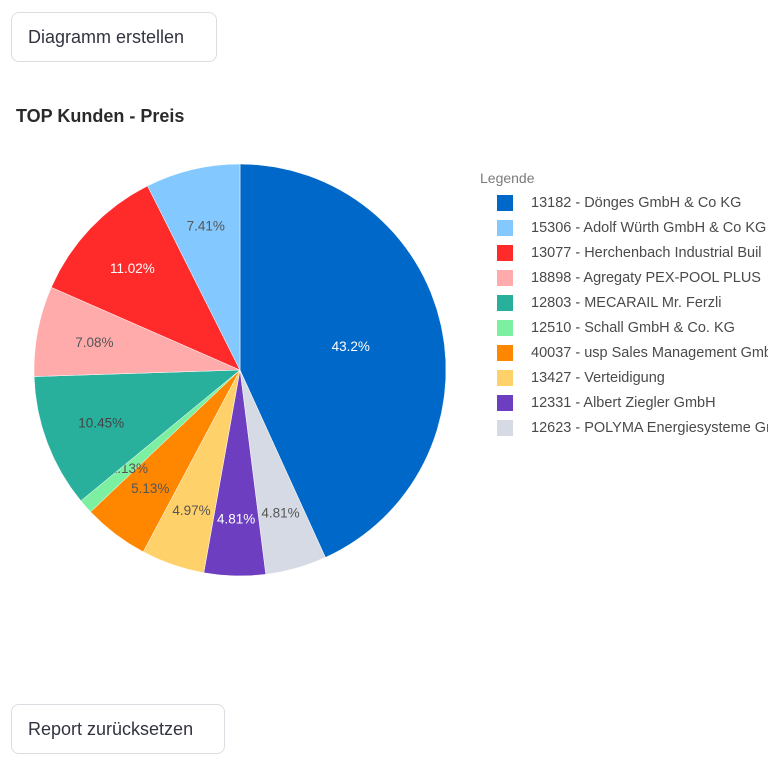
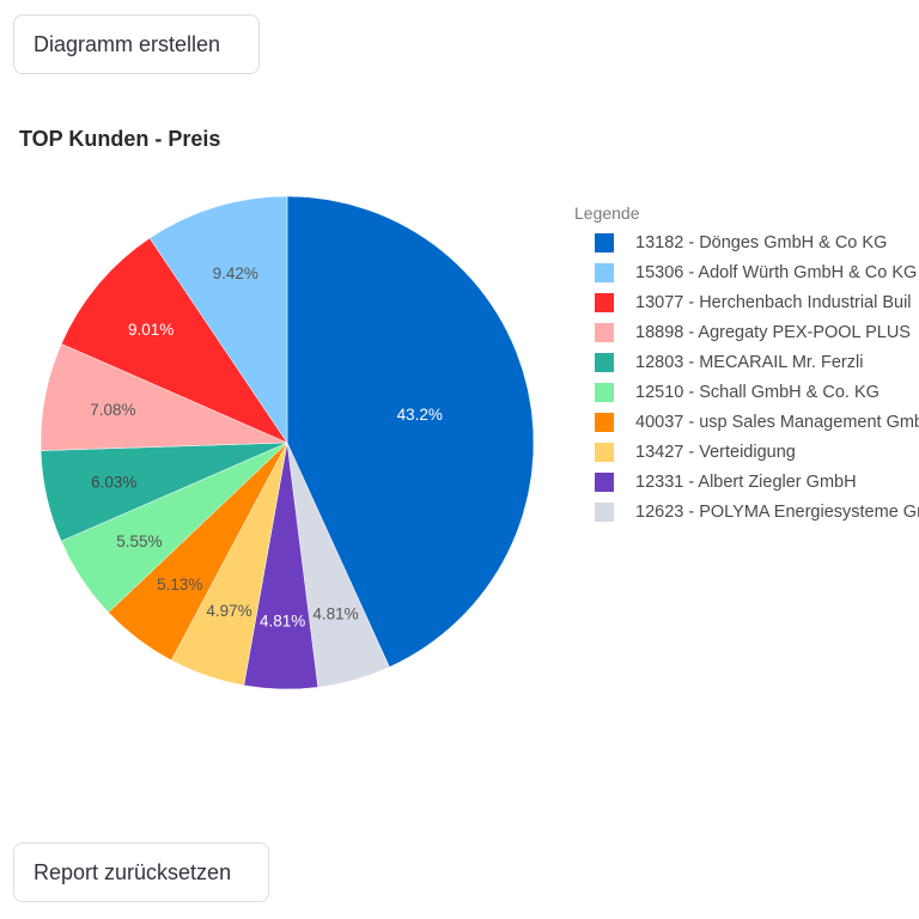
12510 - Schall GmbH & Co. KG: 1.13% -> 5.55%
12803 - MECARAIL Mr. Ferzli: 10.45% -> 6.03%
13077 - Herchenbach Industrial Buil: 11.02% -> 9.01%
15306 - Adolf Würth GmbH & Co KG: 7.41% -> 9.42%
